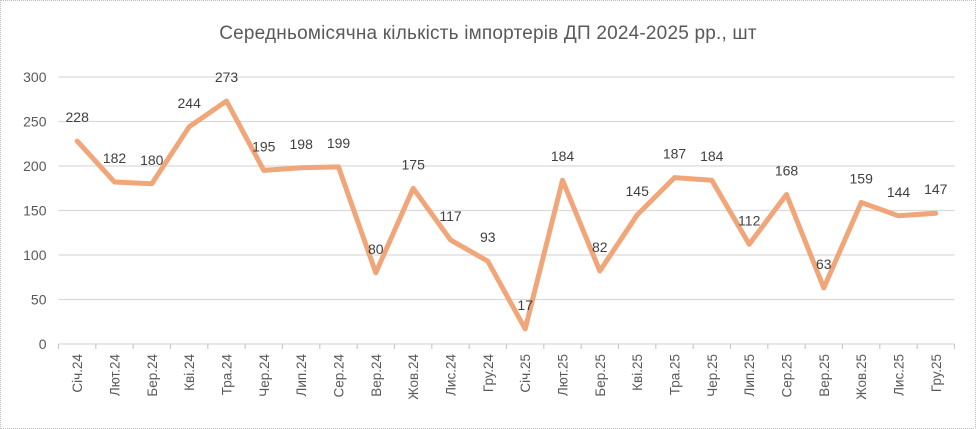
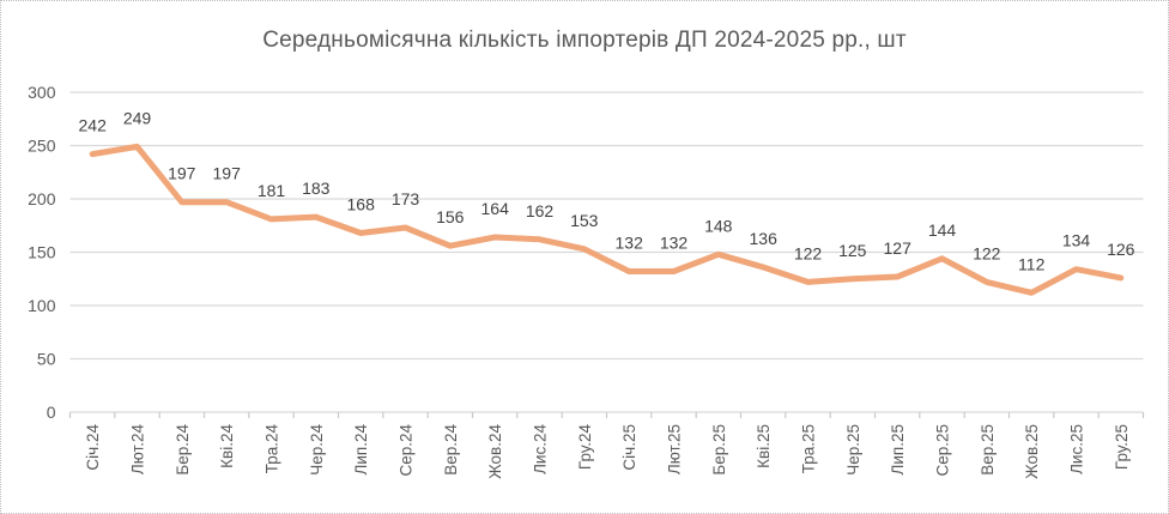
Січ.24: 228 -> 242
Лют.24: 182 -> 249
Бер.24: 180 -> 197
Кві.24: 244 -> 197
Тра.24: 273 -> 181
Чер.24: 195 -> 183
Лип.24: 198 -> 168
Сер.24: 199 -> 173
Вер.24: 80 -> 156
Жов.24: 175 -> 164
Лис.24: 117 -> 162
Гру.24: 93 -> 153
Січ.25: 17 -> 132
Лют.25: 184 -> 132
Бер.25: 82 -> 148
Кві.25: 145 -> 136
Тра.25: 187 -> 122
Чер.25: 184 -> 125
Лип.25: 112 -> 127
Сер.25: 168 -> 144
Вер.25: 63 -> 122
Жов.25: 159 -> 112
Лис.25: 144 -> 134
Гру.25: 147 -> 126
